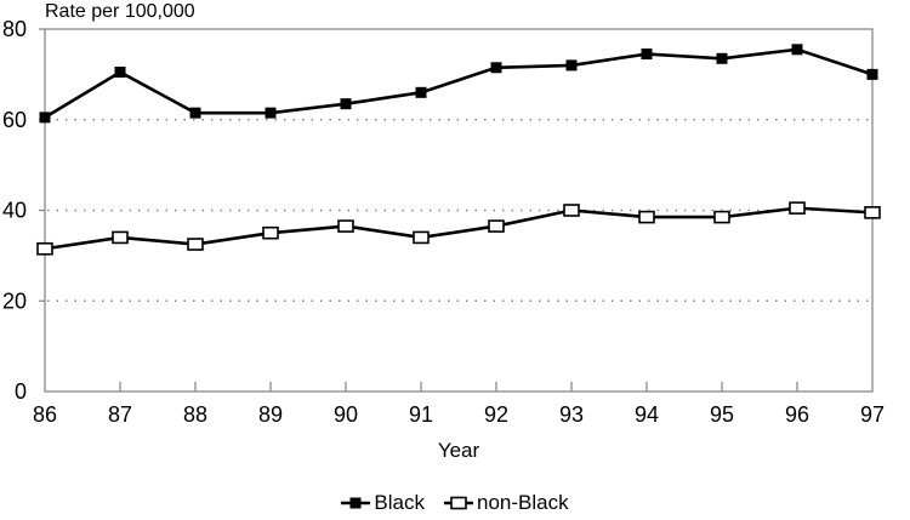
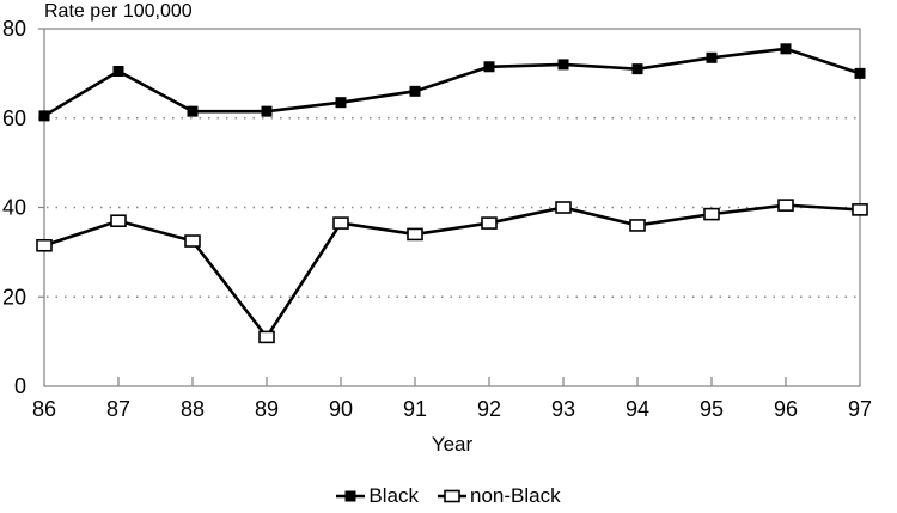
non-Black/87: 34 -> 37
non-Black/89: 35 -> 11
Black/94: 74 -> 71
non-Black/94: 38 -> 36
